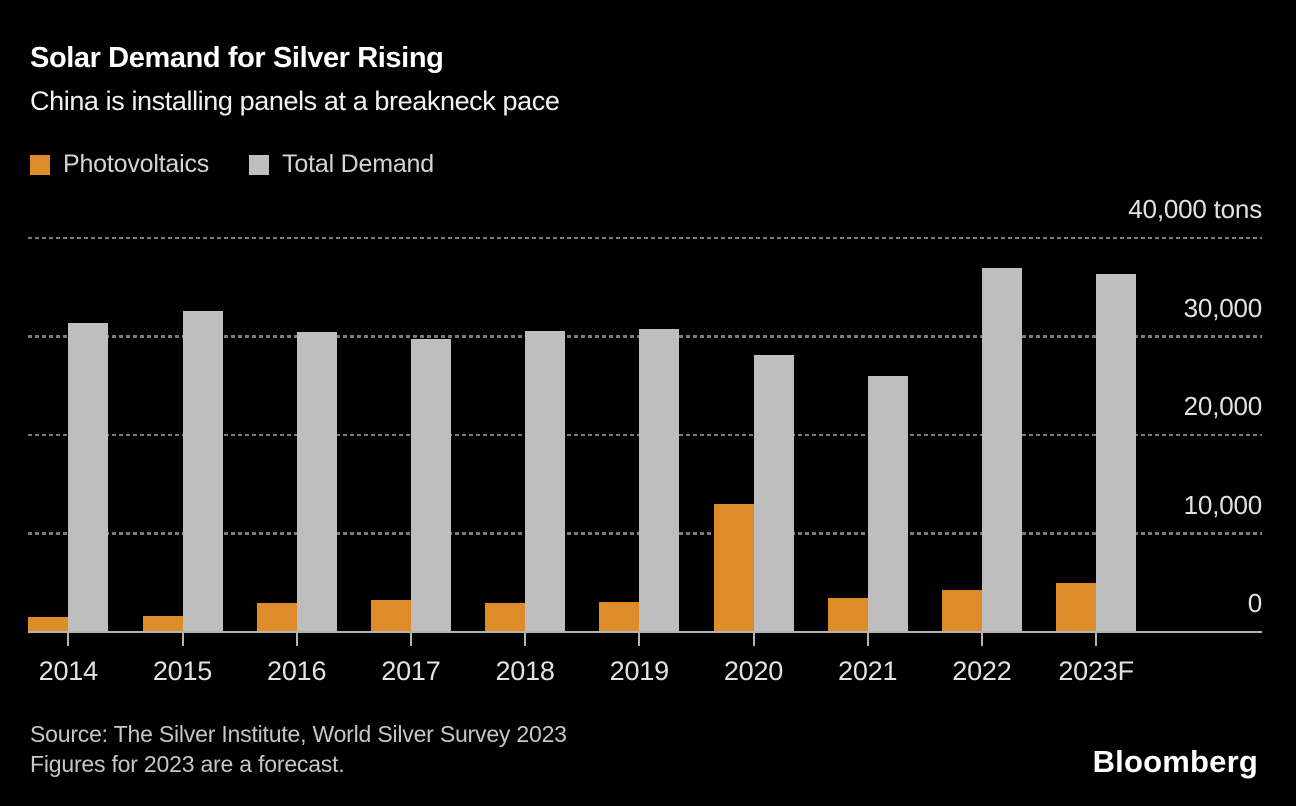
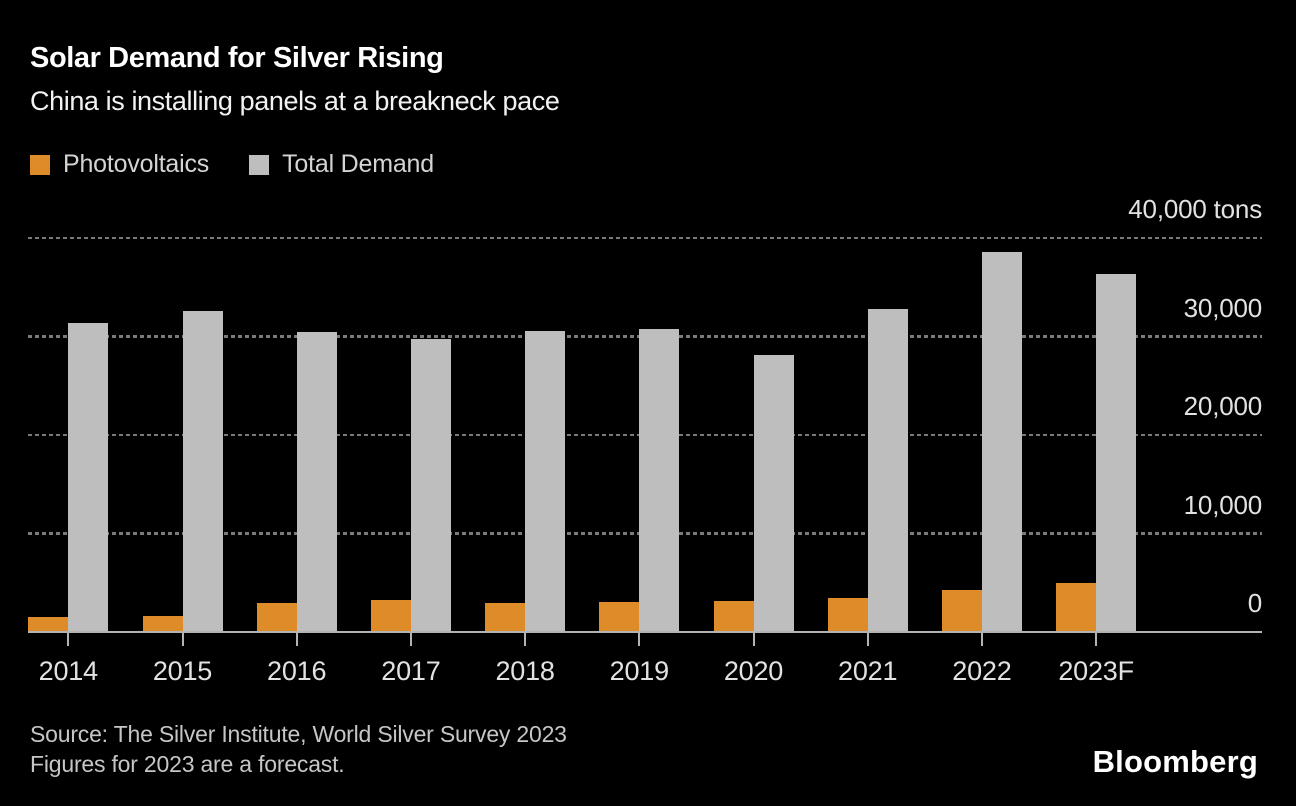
Photovoltaics/2020: 13000 -> 3000
Total Demand/2021: 26000 -> 33000
Total Demand/2022: 37000 -> 39000
